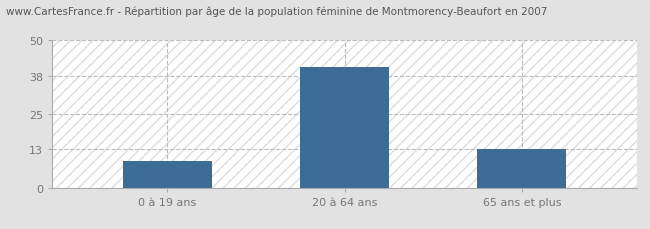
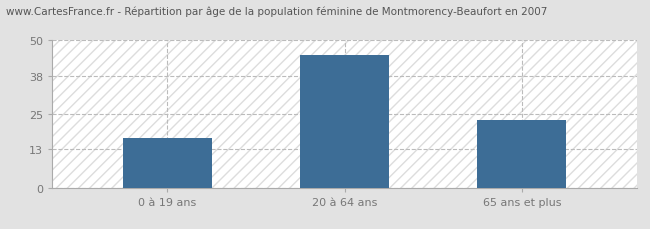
0 à 19 ans: 9 -> 17
20 à 64 ans: 41 -> 45
65 ans et plus: 13 -> 23
